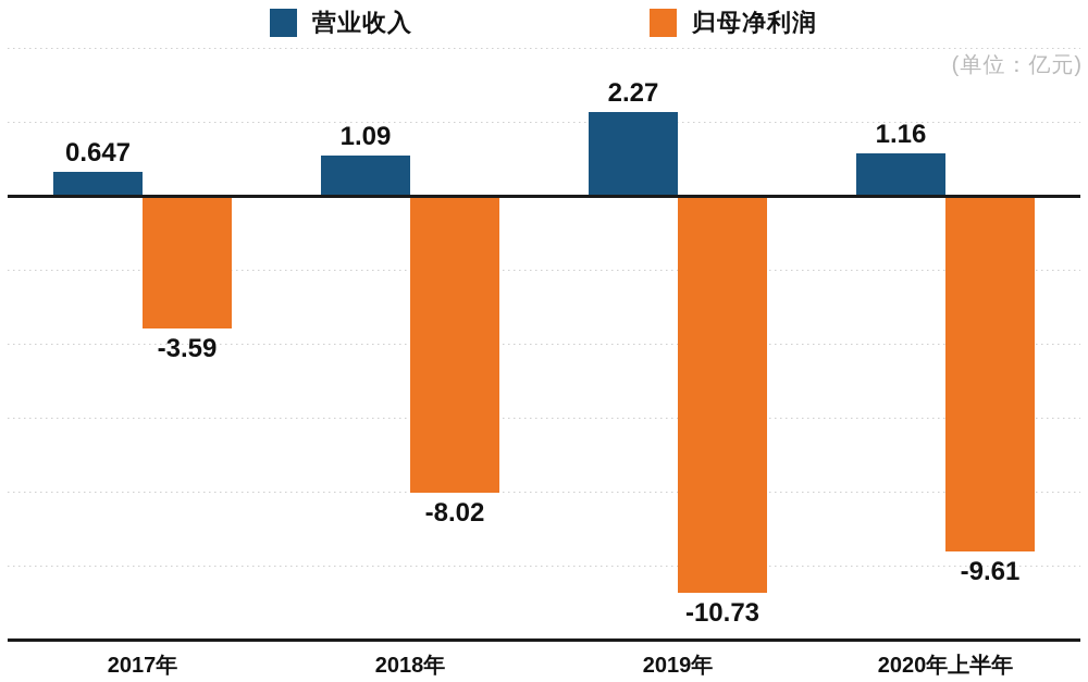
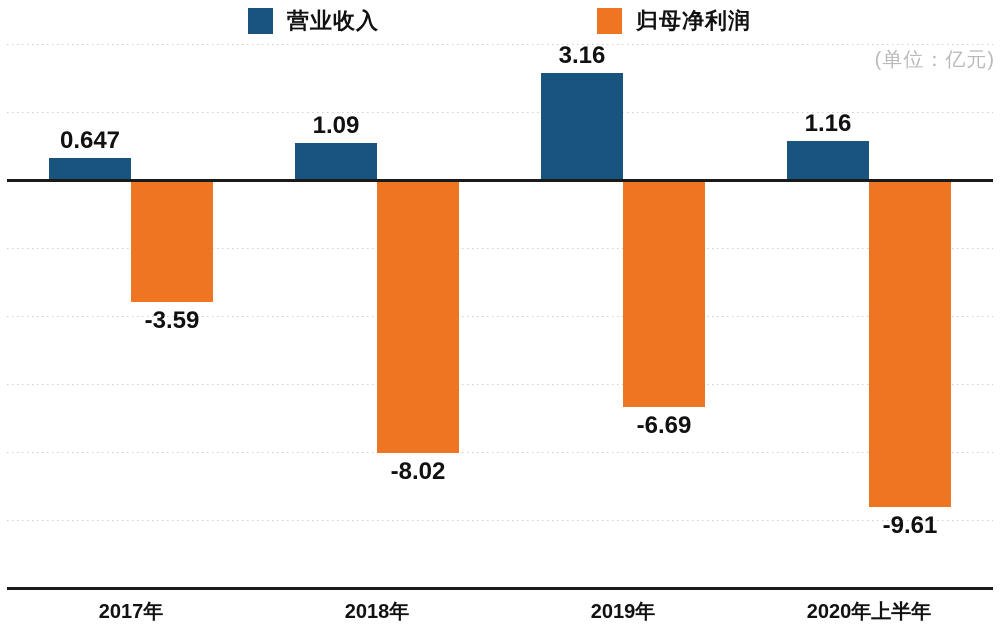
营业收入/2019年: 2.27 -> 3.16
归母净利润/2019年: -10.73 -> -6.69
